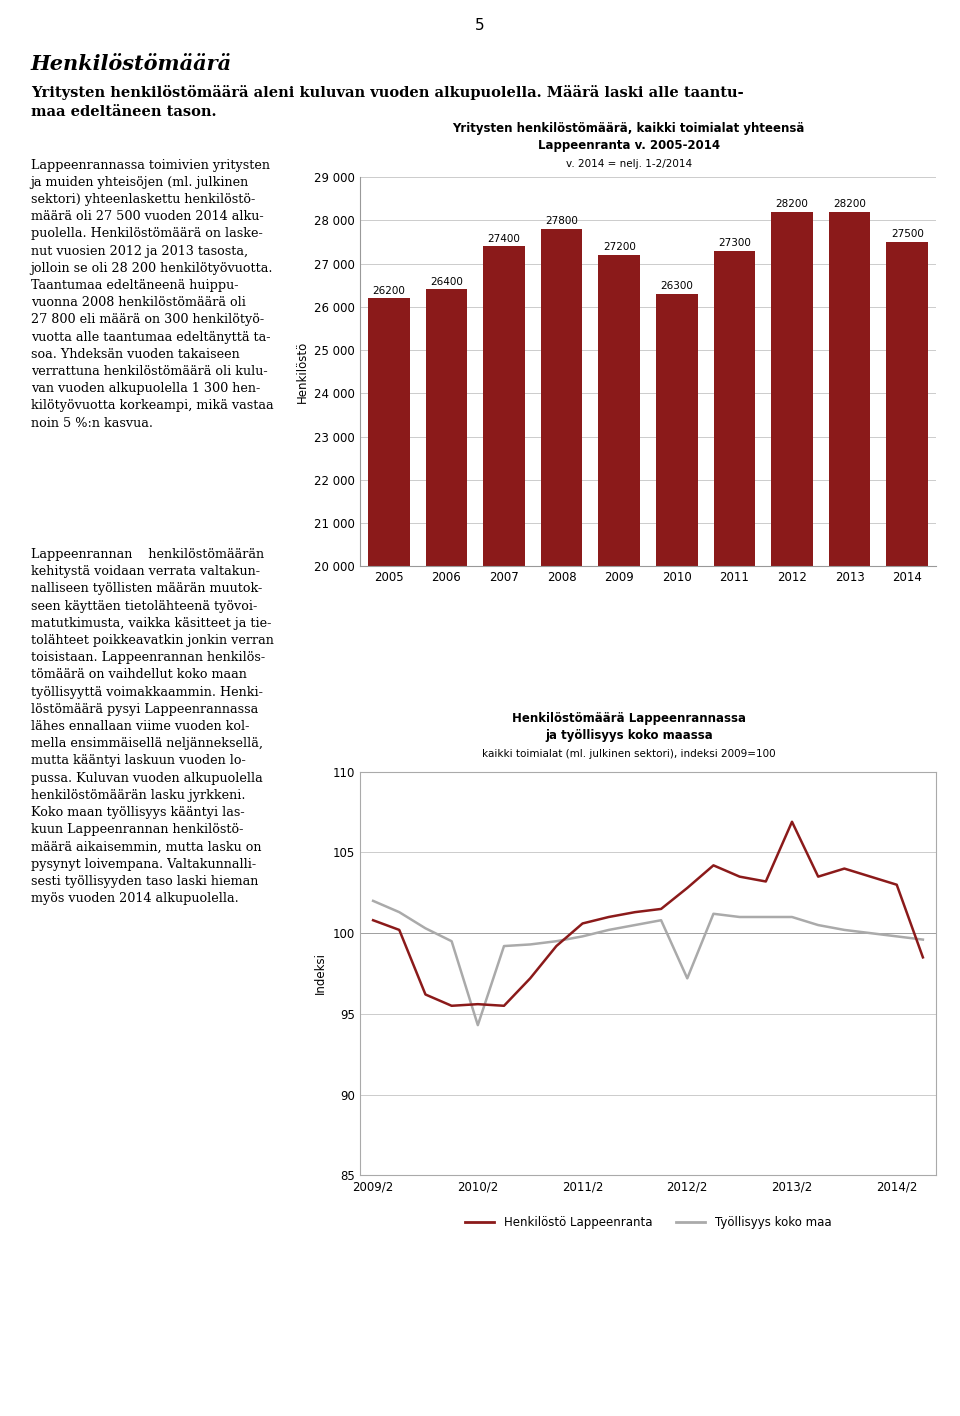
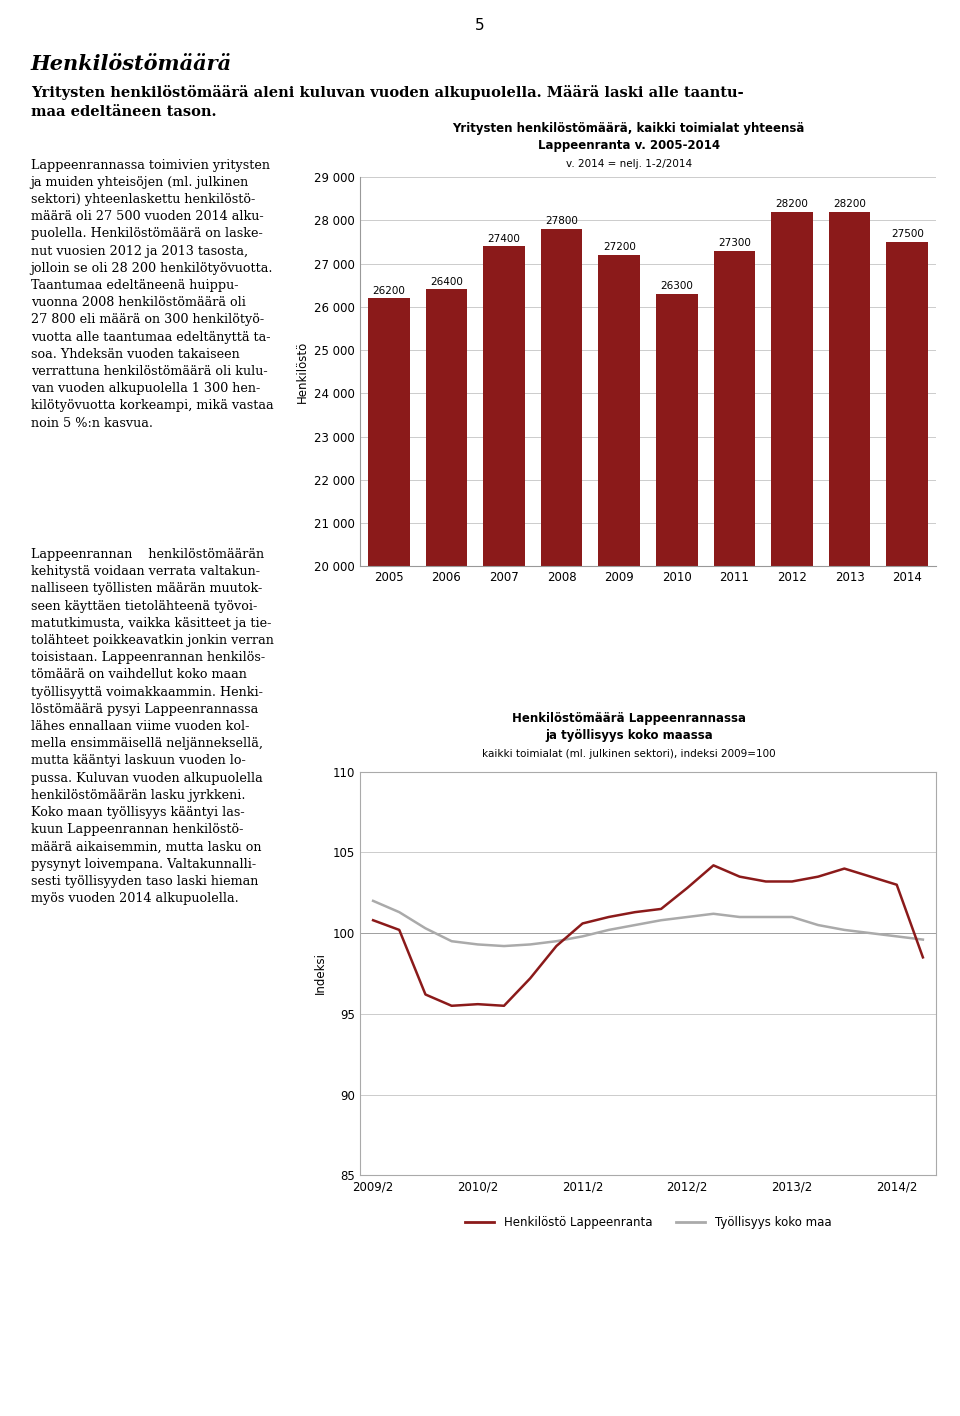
Työllisyys koko maa/2010/2: 94.3 -> 99.3
Työllisyys koko maa/2012/2: 97.2 -> 101.0
Henkilöstö Lappeenranta/2013/2: 106.9 -> 103.2
